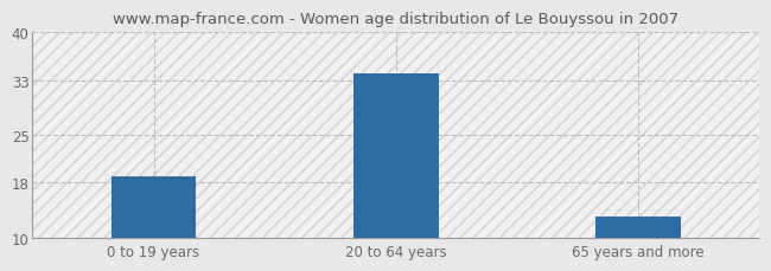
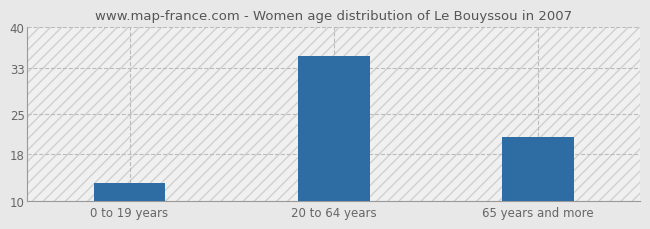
0 to 19 years: 19 -> 13
20 to 64 years: 34 -> 35
65 years and more: 13 -> 21
